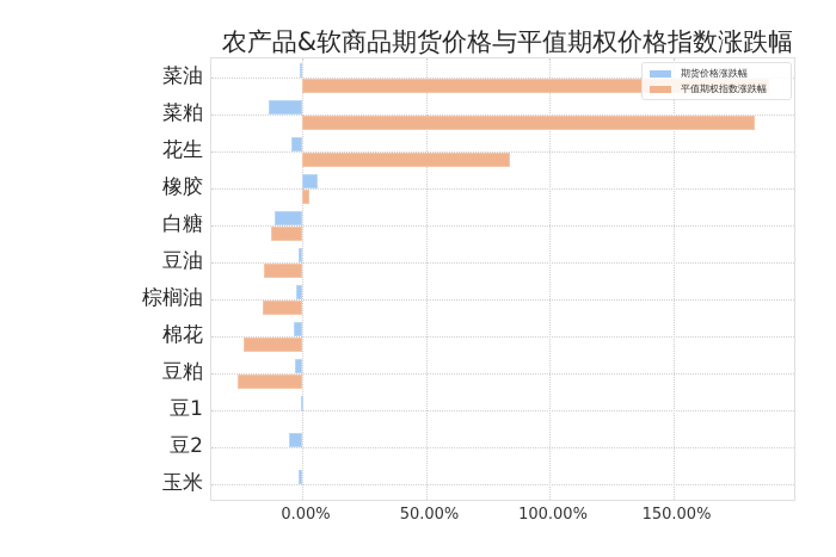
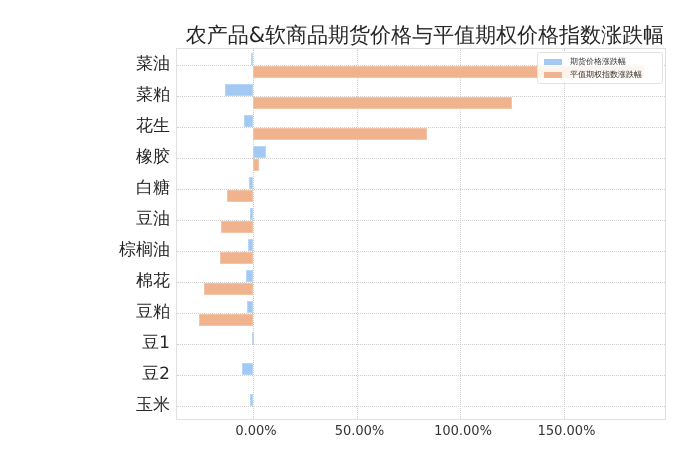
平值期权指数涨跌幅/菜粕: 183% -> 125%
期货价格涨跌幅/白糖: -11% -> -2%
